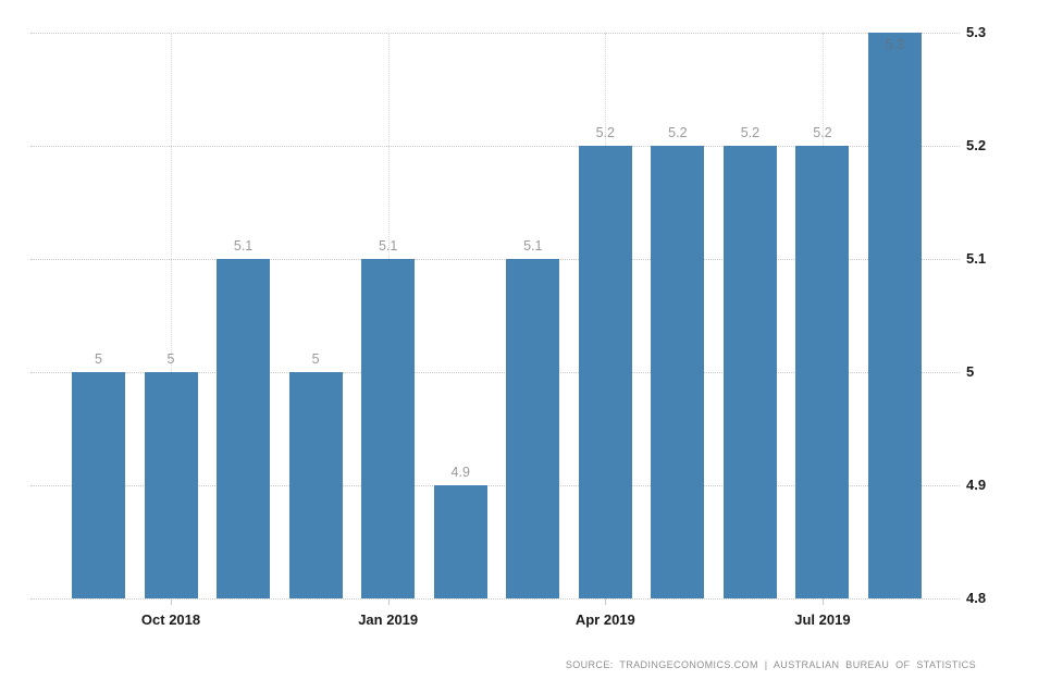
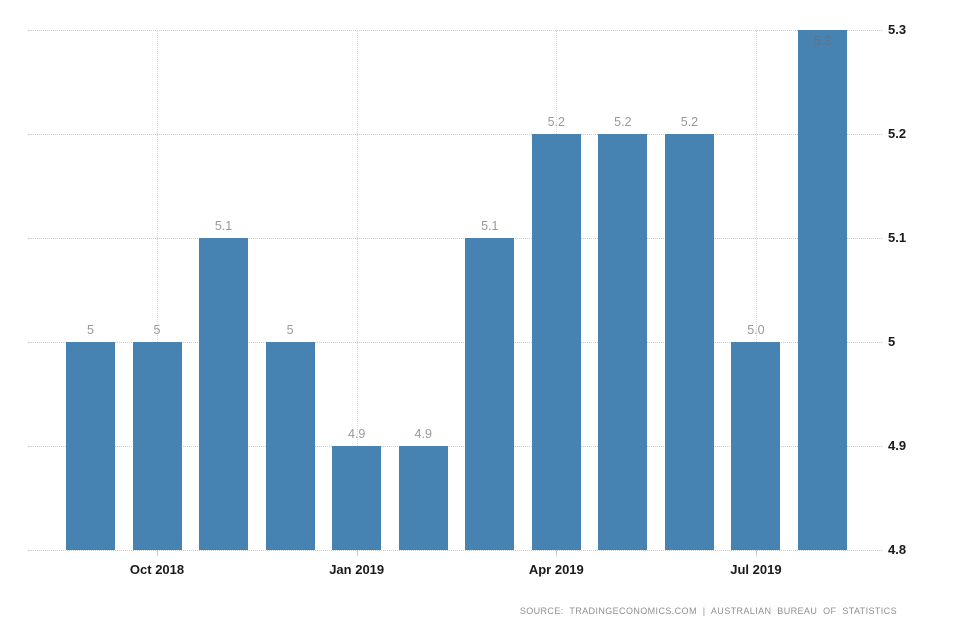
Jan 2019: 5.1 -> 4.9
Jul 2019: 5.2 -> 5.0
